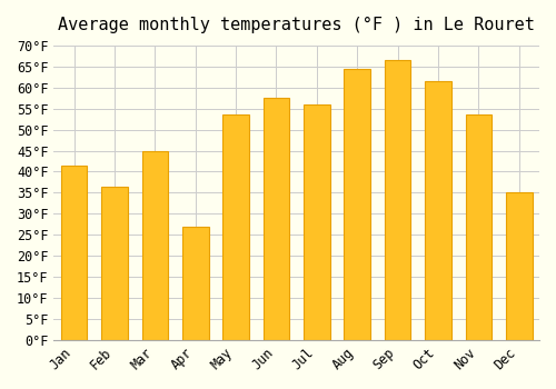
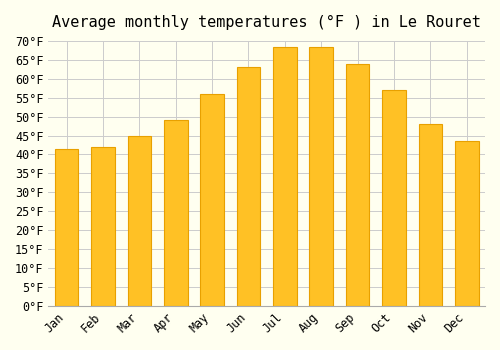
Feb: 36.5°F -> 42.0°F
Apr: 27.0°F -> 49.0°F
May: 53.5°F -> 56.0°F
Jun: 57.5°F -> 63.0°F
Jul: 56.0°F -> 68.5°F
Aug: 64.5°F -> 68.5°F
Sep: 66.5°F -> 64.0°F
Oct: 61.5°F -> 57.0°F
Nov: 53.5°F -> 48.0°F
Dec: 35.0°F -> 43.5°F
